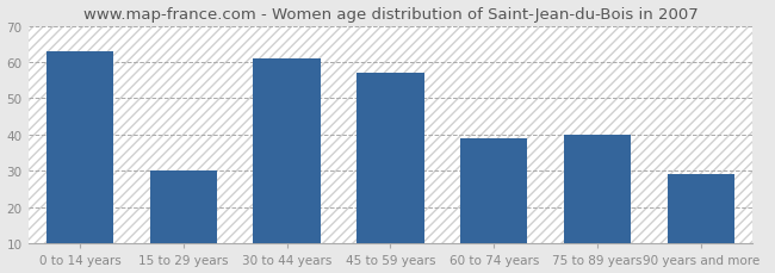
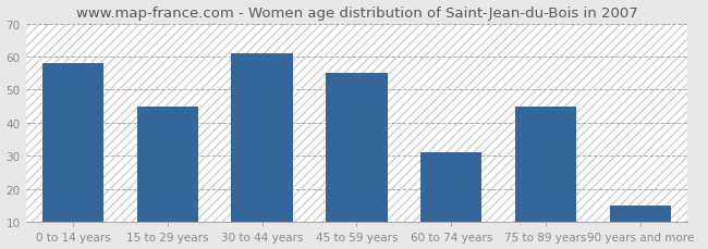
0 to 14 years: 63 -> 58
15 to 29 years: 30 -> 45
45 to 59 years: 57 -> 55
60 to 74 years: 39 -> 31
75 to 89 years: 40 -> 45
90 years and more: 29 -> 15
